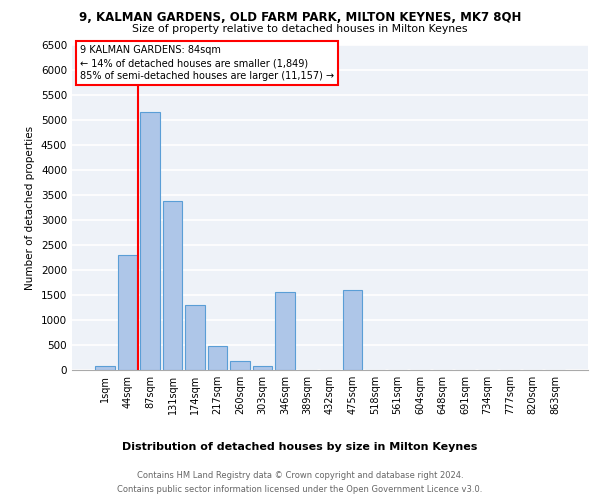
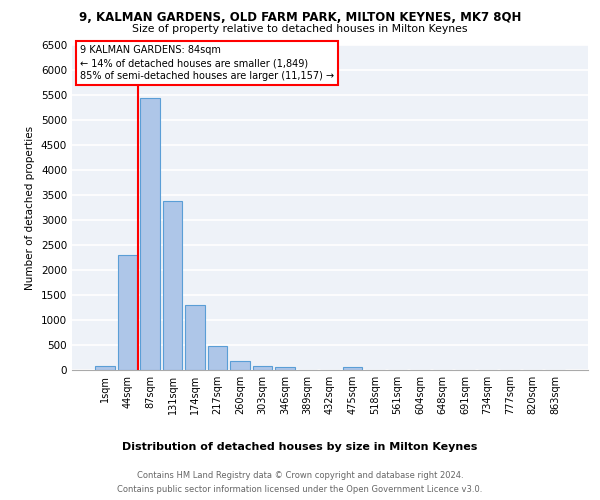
87sqm: 5160 -> 5450
346sqm: 1560 -> 60
475sqm: 1600 -> 60
